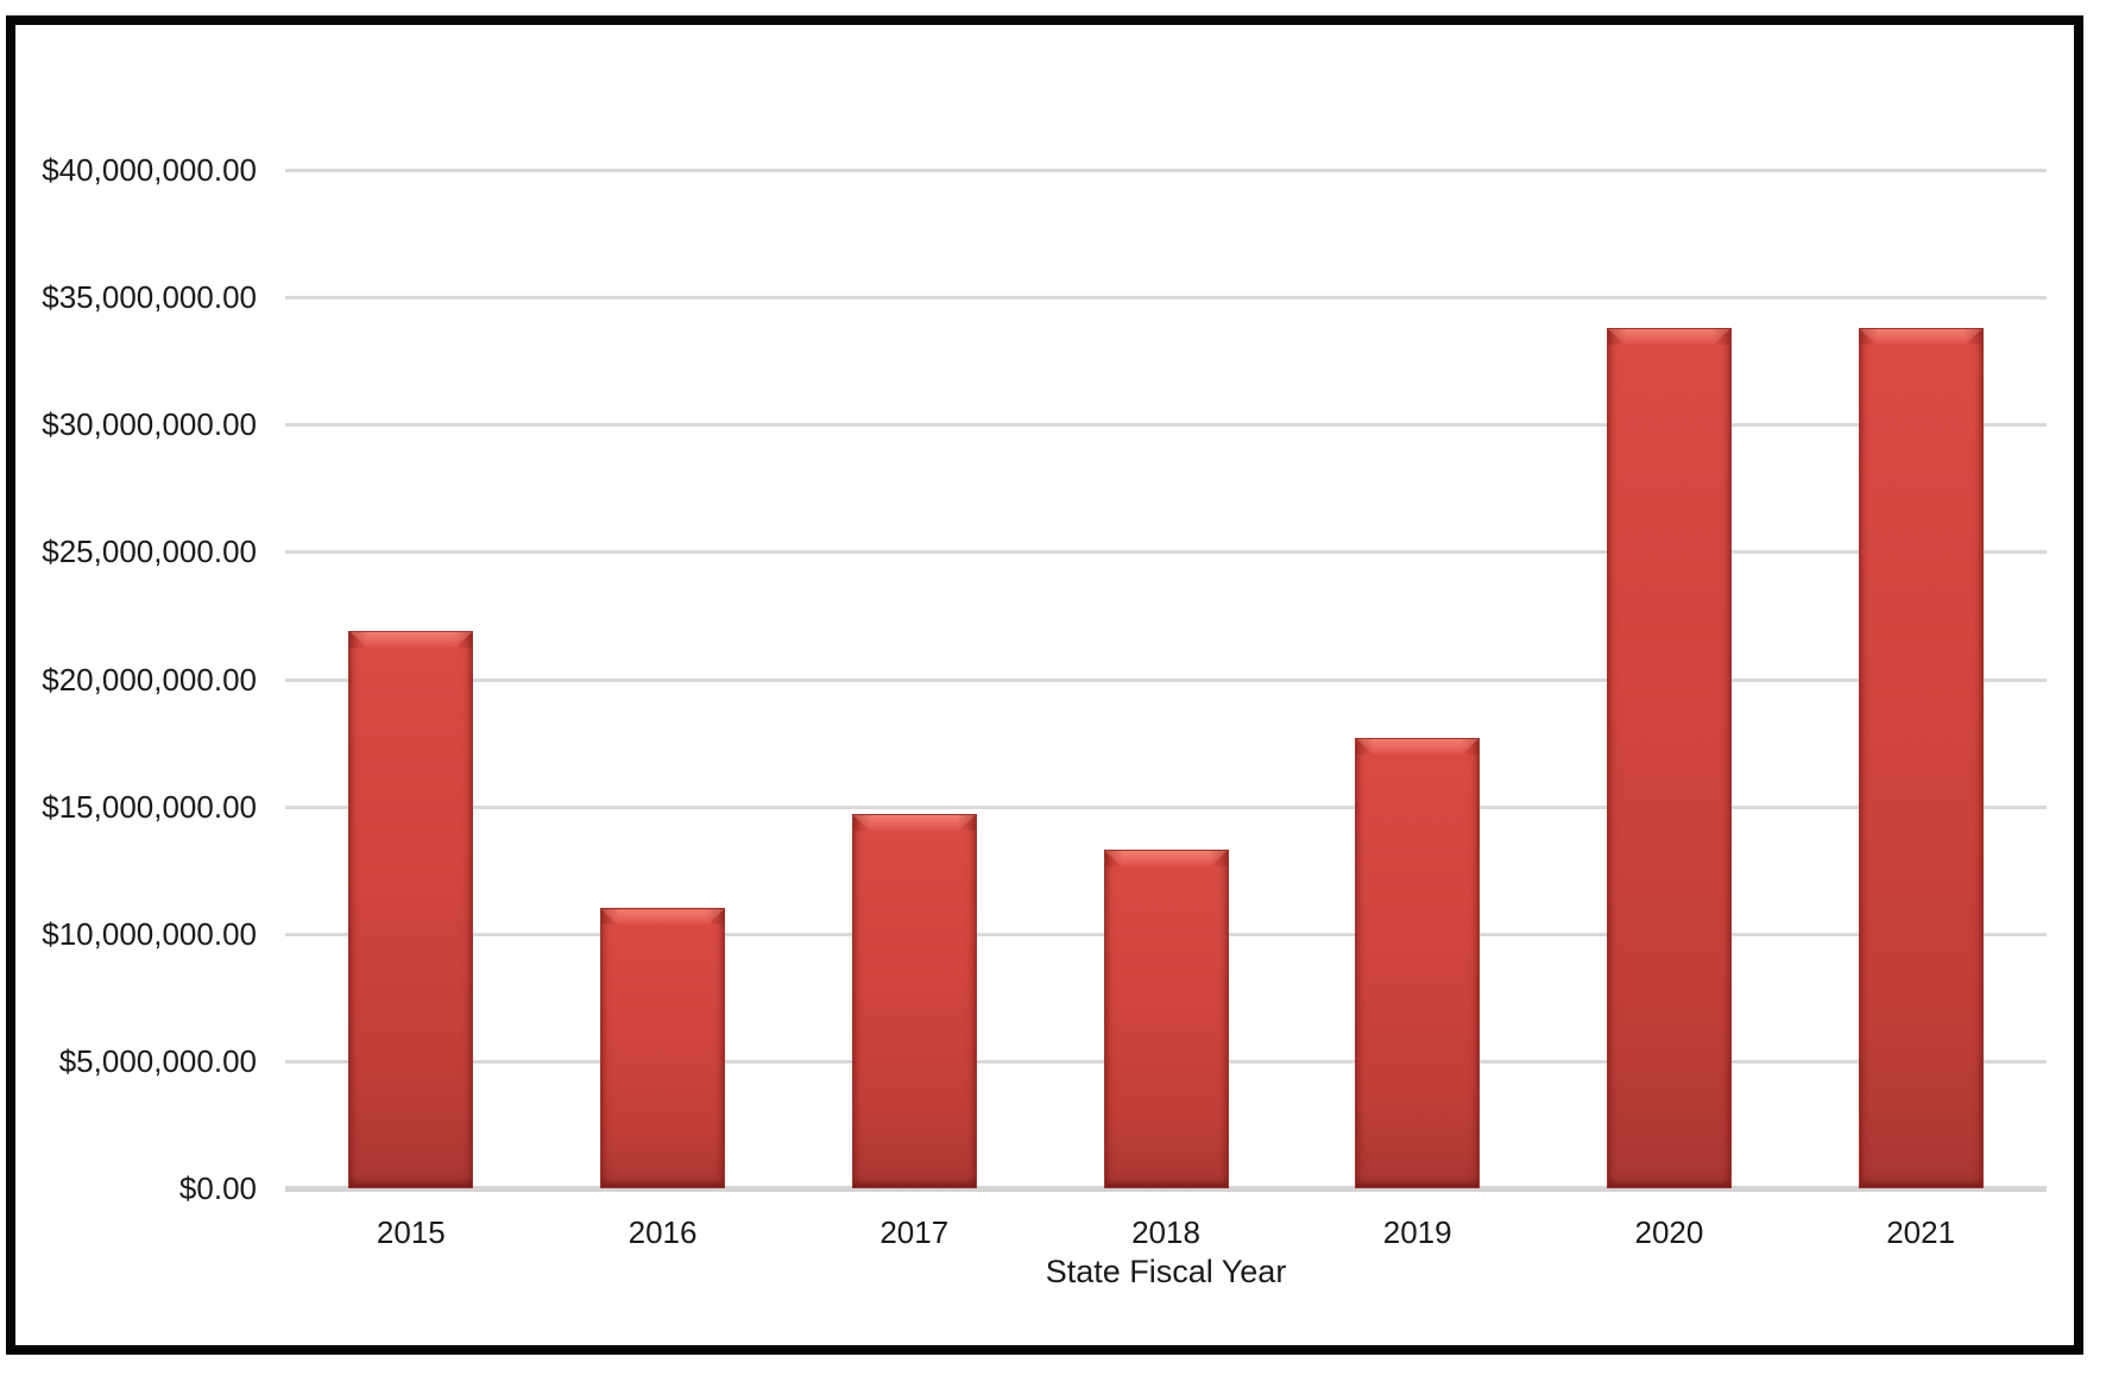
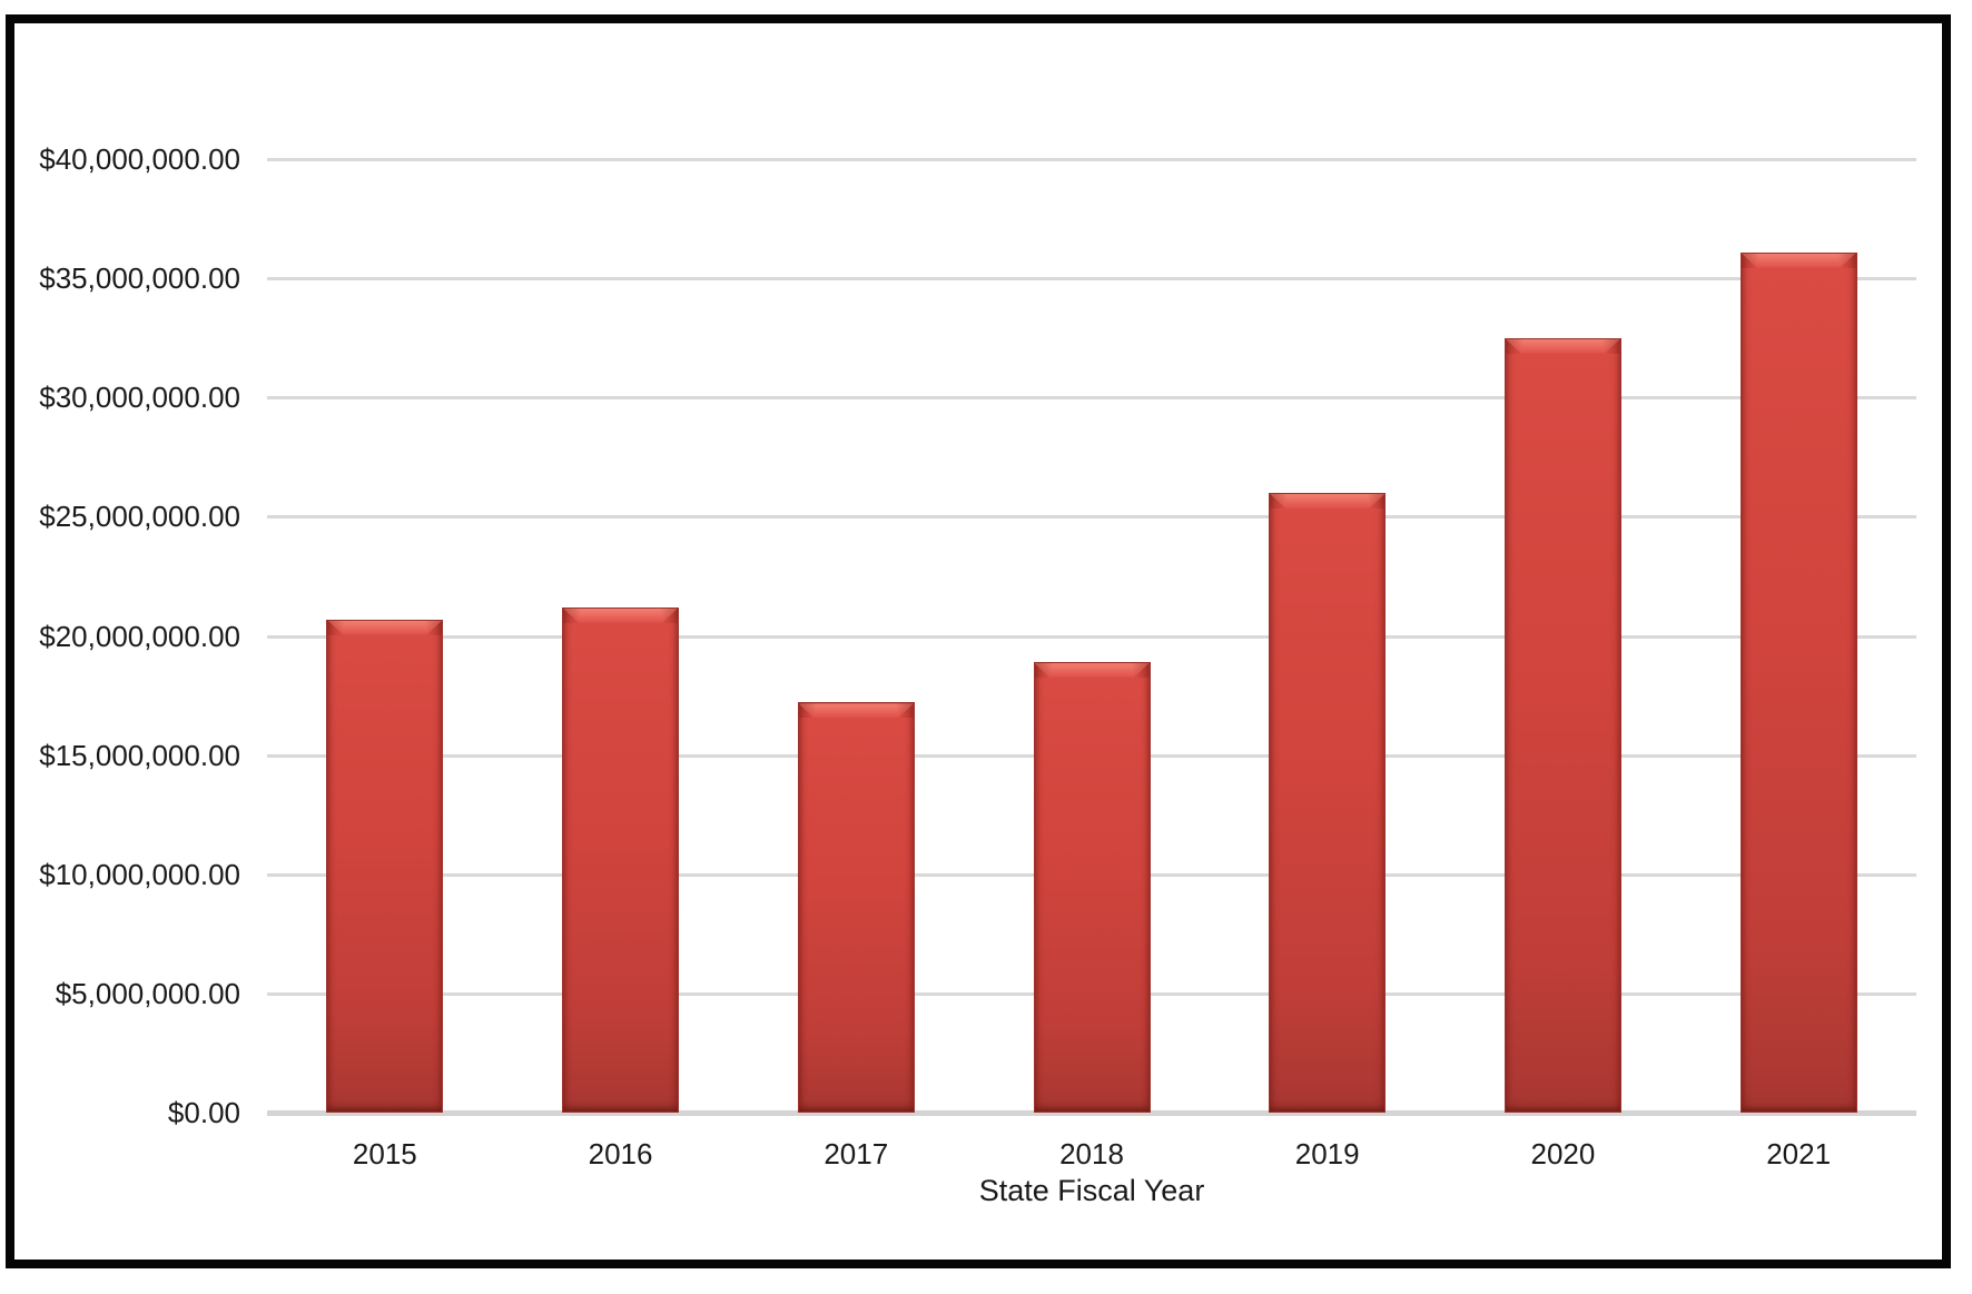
2015: $21900000 -> $20700000
2016: $11000000 -> $21200000
2017: $14700000 -> $17200000
2018: $13300000 -> $18900000
2019: $17700000 -> $26000000
2020: $33800000 -> $32500000
2021: $33800000 -> $36100000
